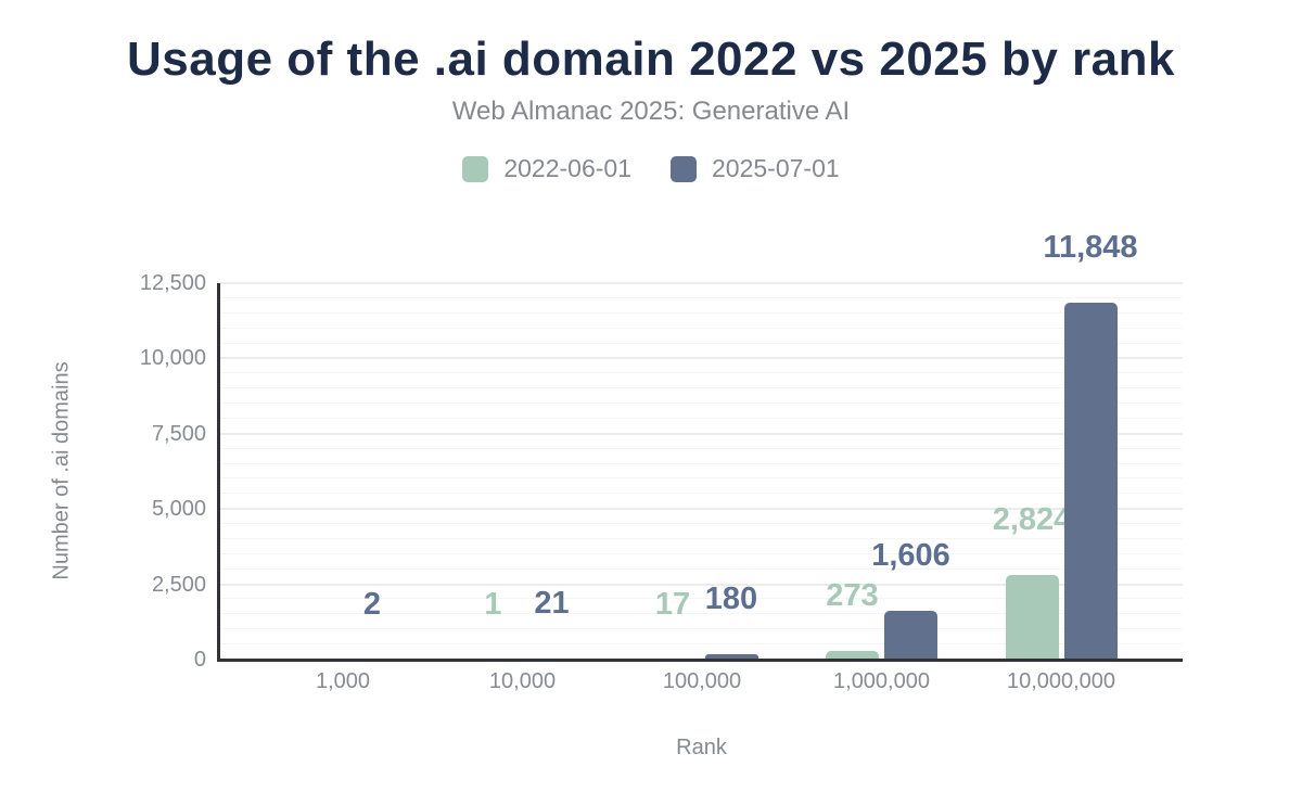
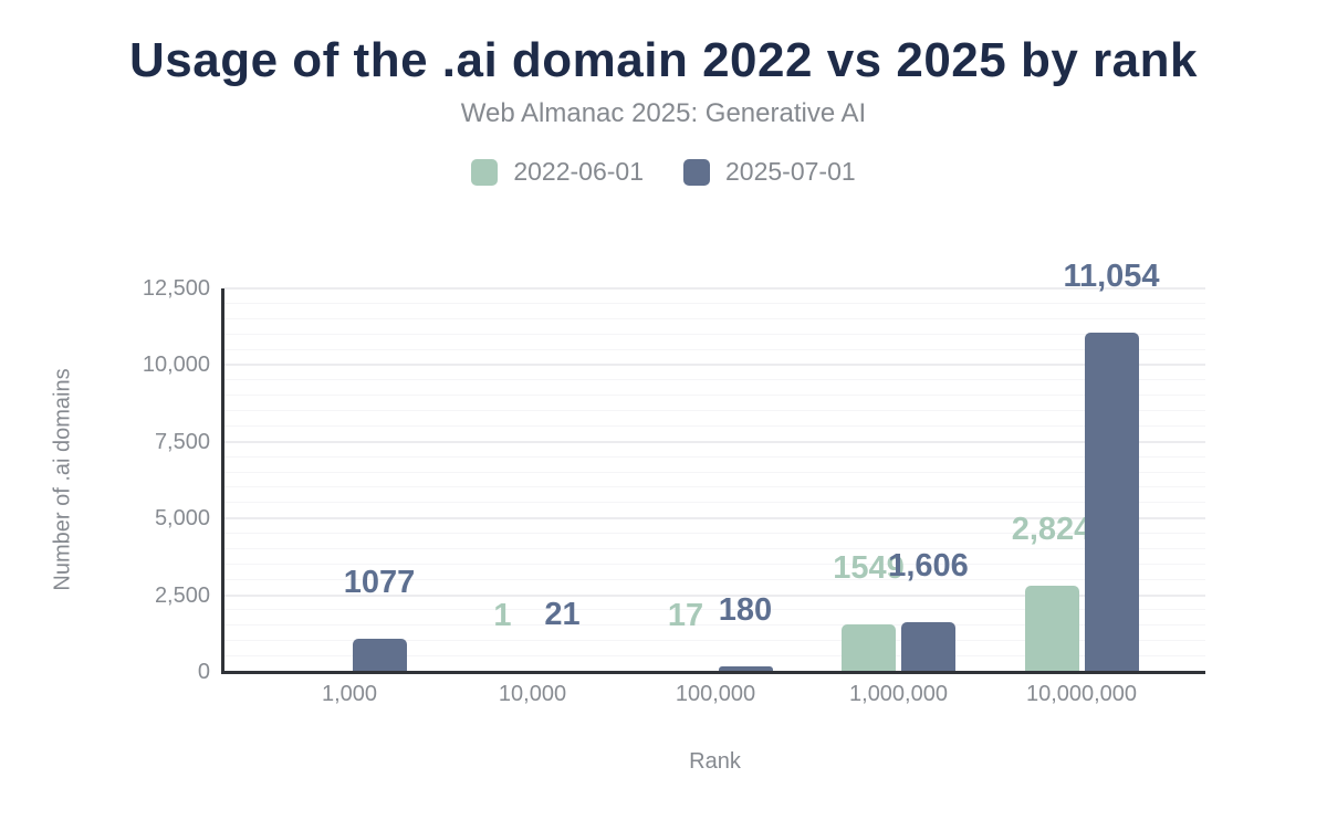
2025-07-01/1,000: 2 -> 1077
2022-06-01/1,000,000: 273 -> 1549
2025-07-01/10,000,000: 11,848 -> 11,054
